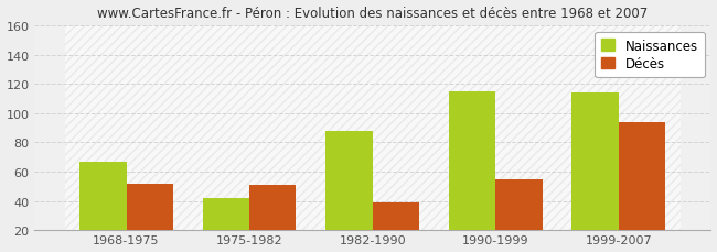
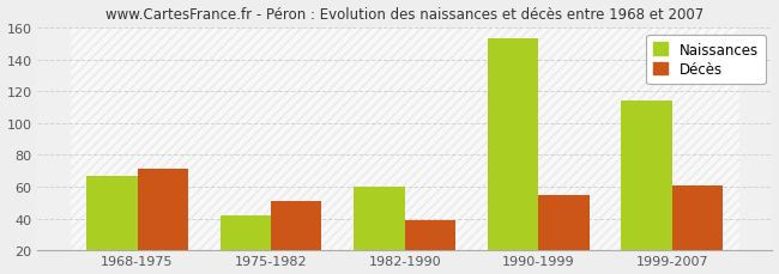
Décès/1968-1975: 52 -> 71
Naissances/1982-1990: 88 -> 60
Naissances/1990-1999: 115 -> 153
Décès/1999-2007: 94 -> 61
